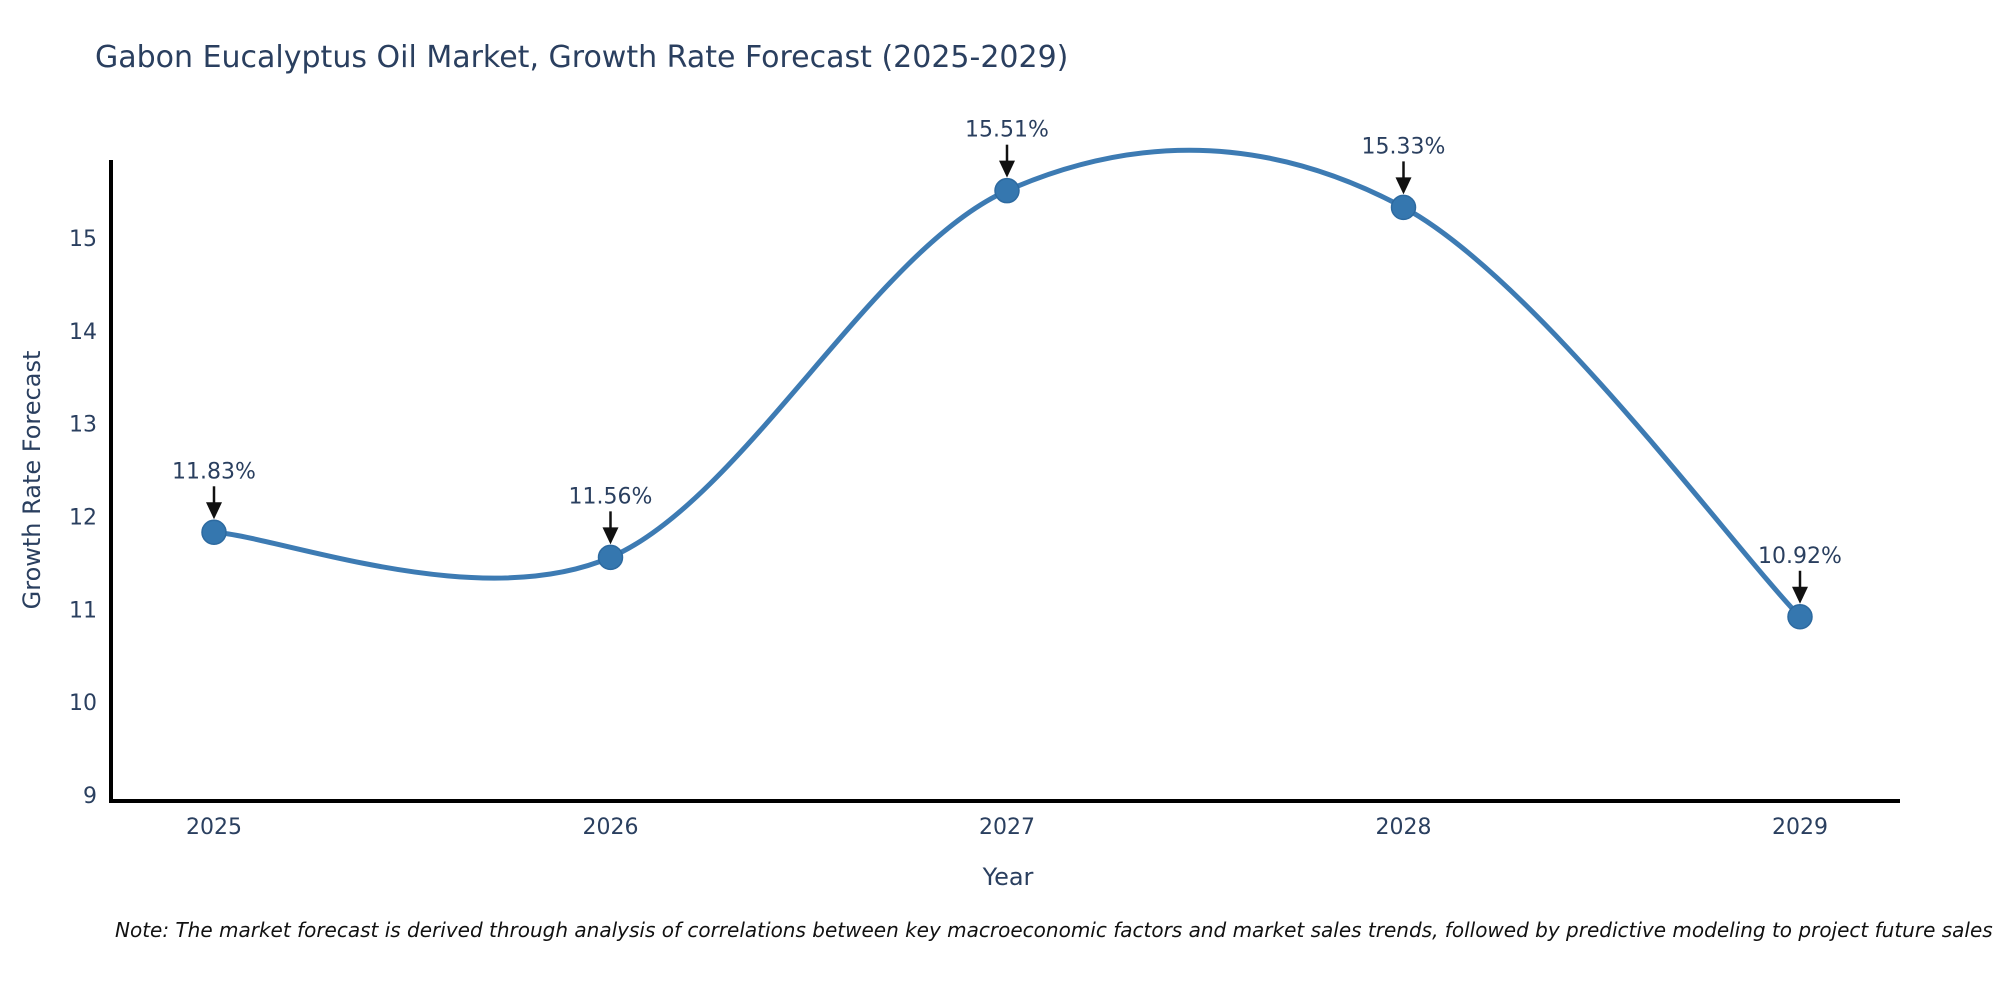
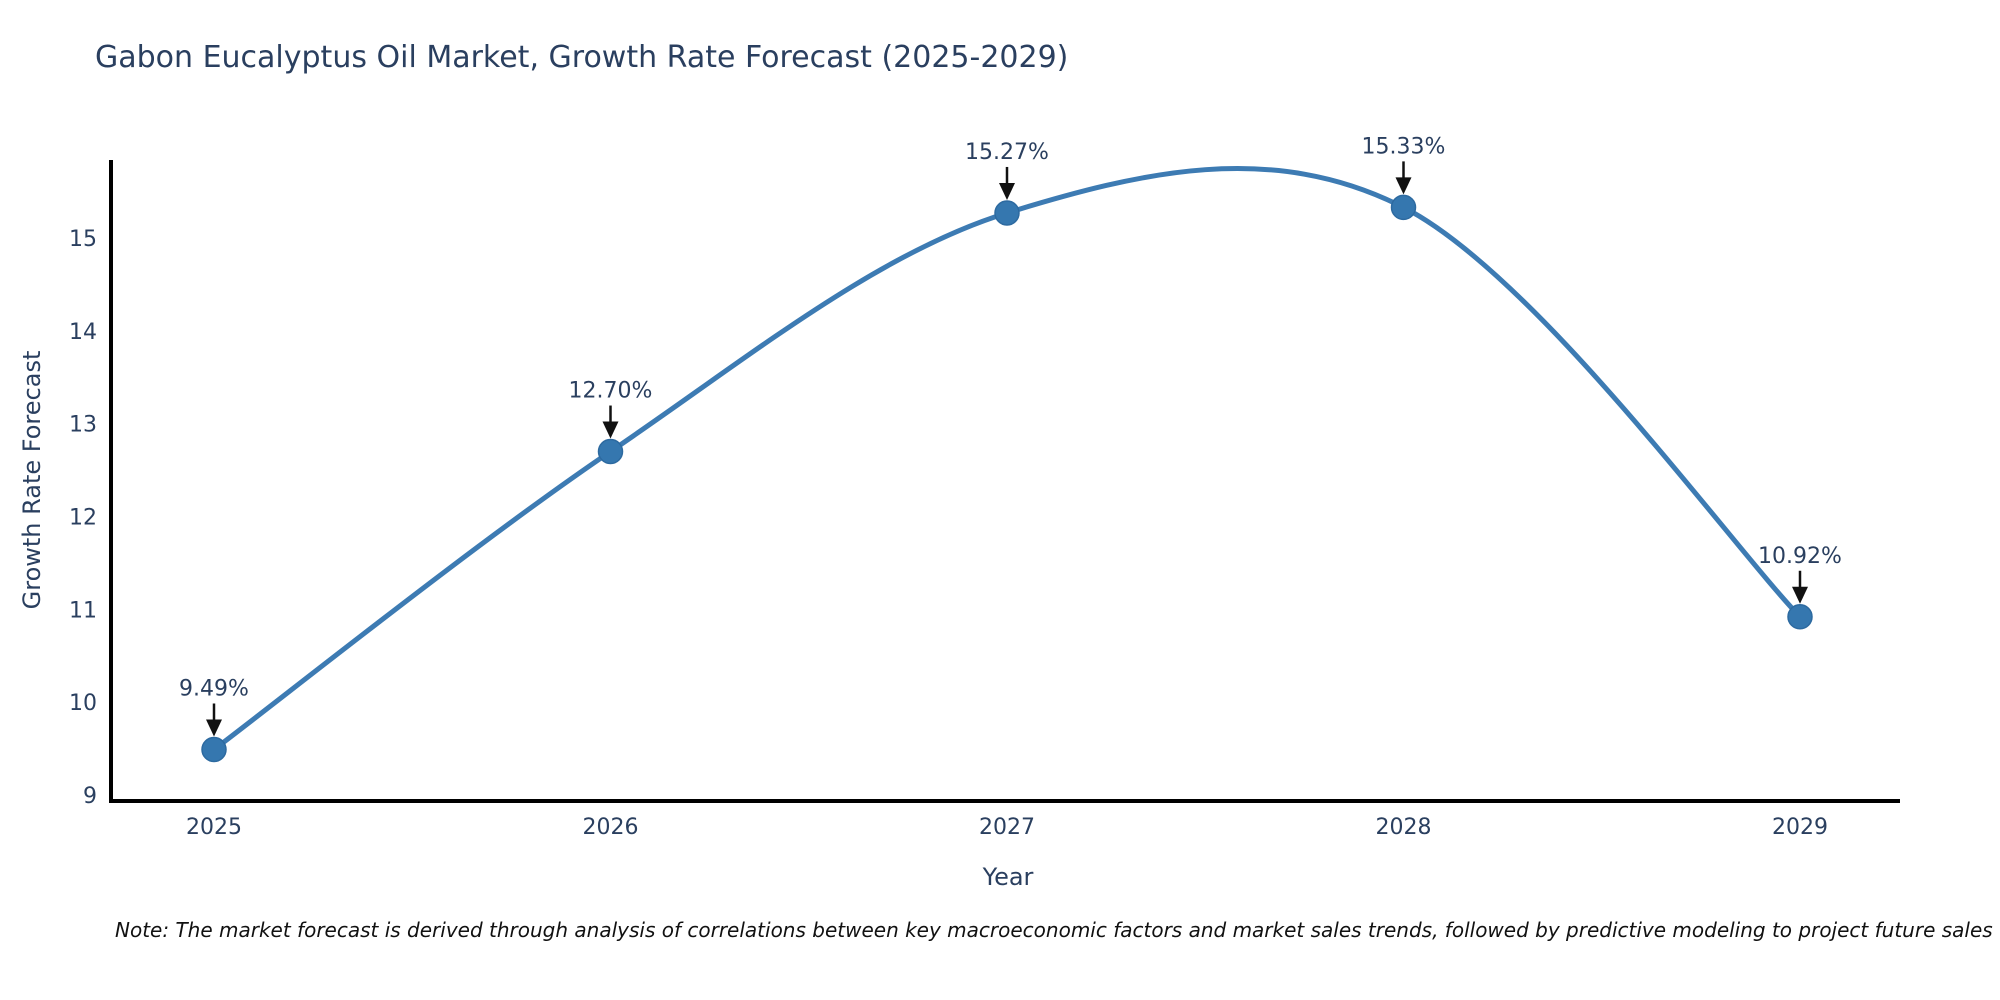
2025: 11.83% -> 9.49%
2026: 11.56% -> 12.70%
2027: 15.51% -> 15.27%
